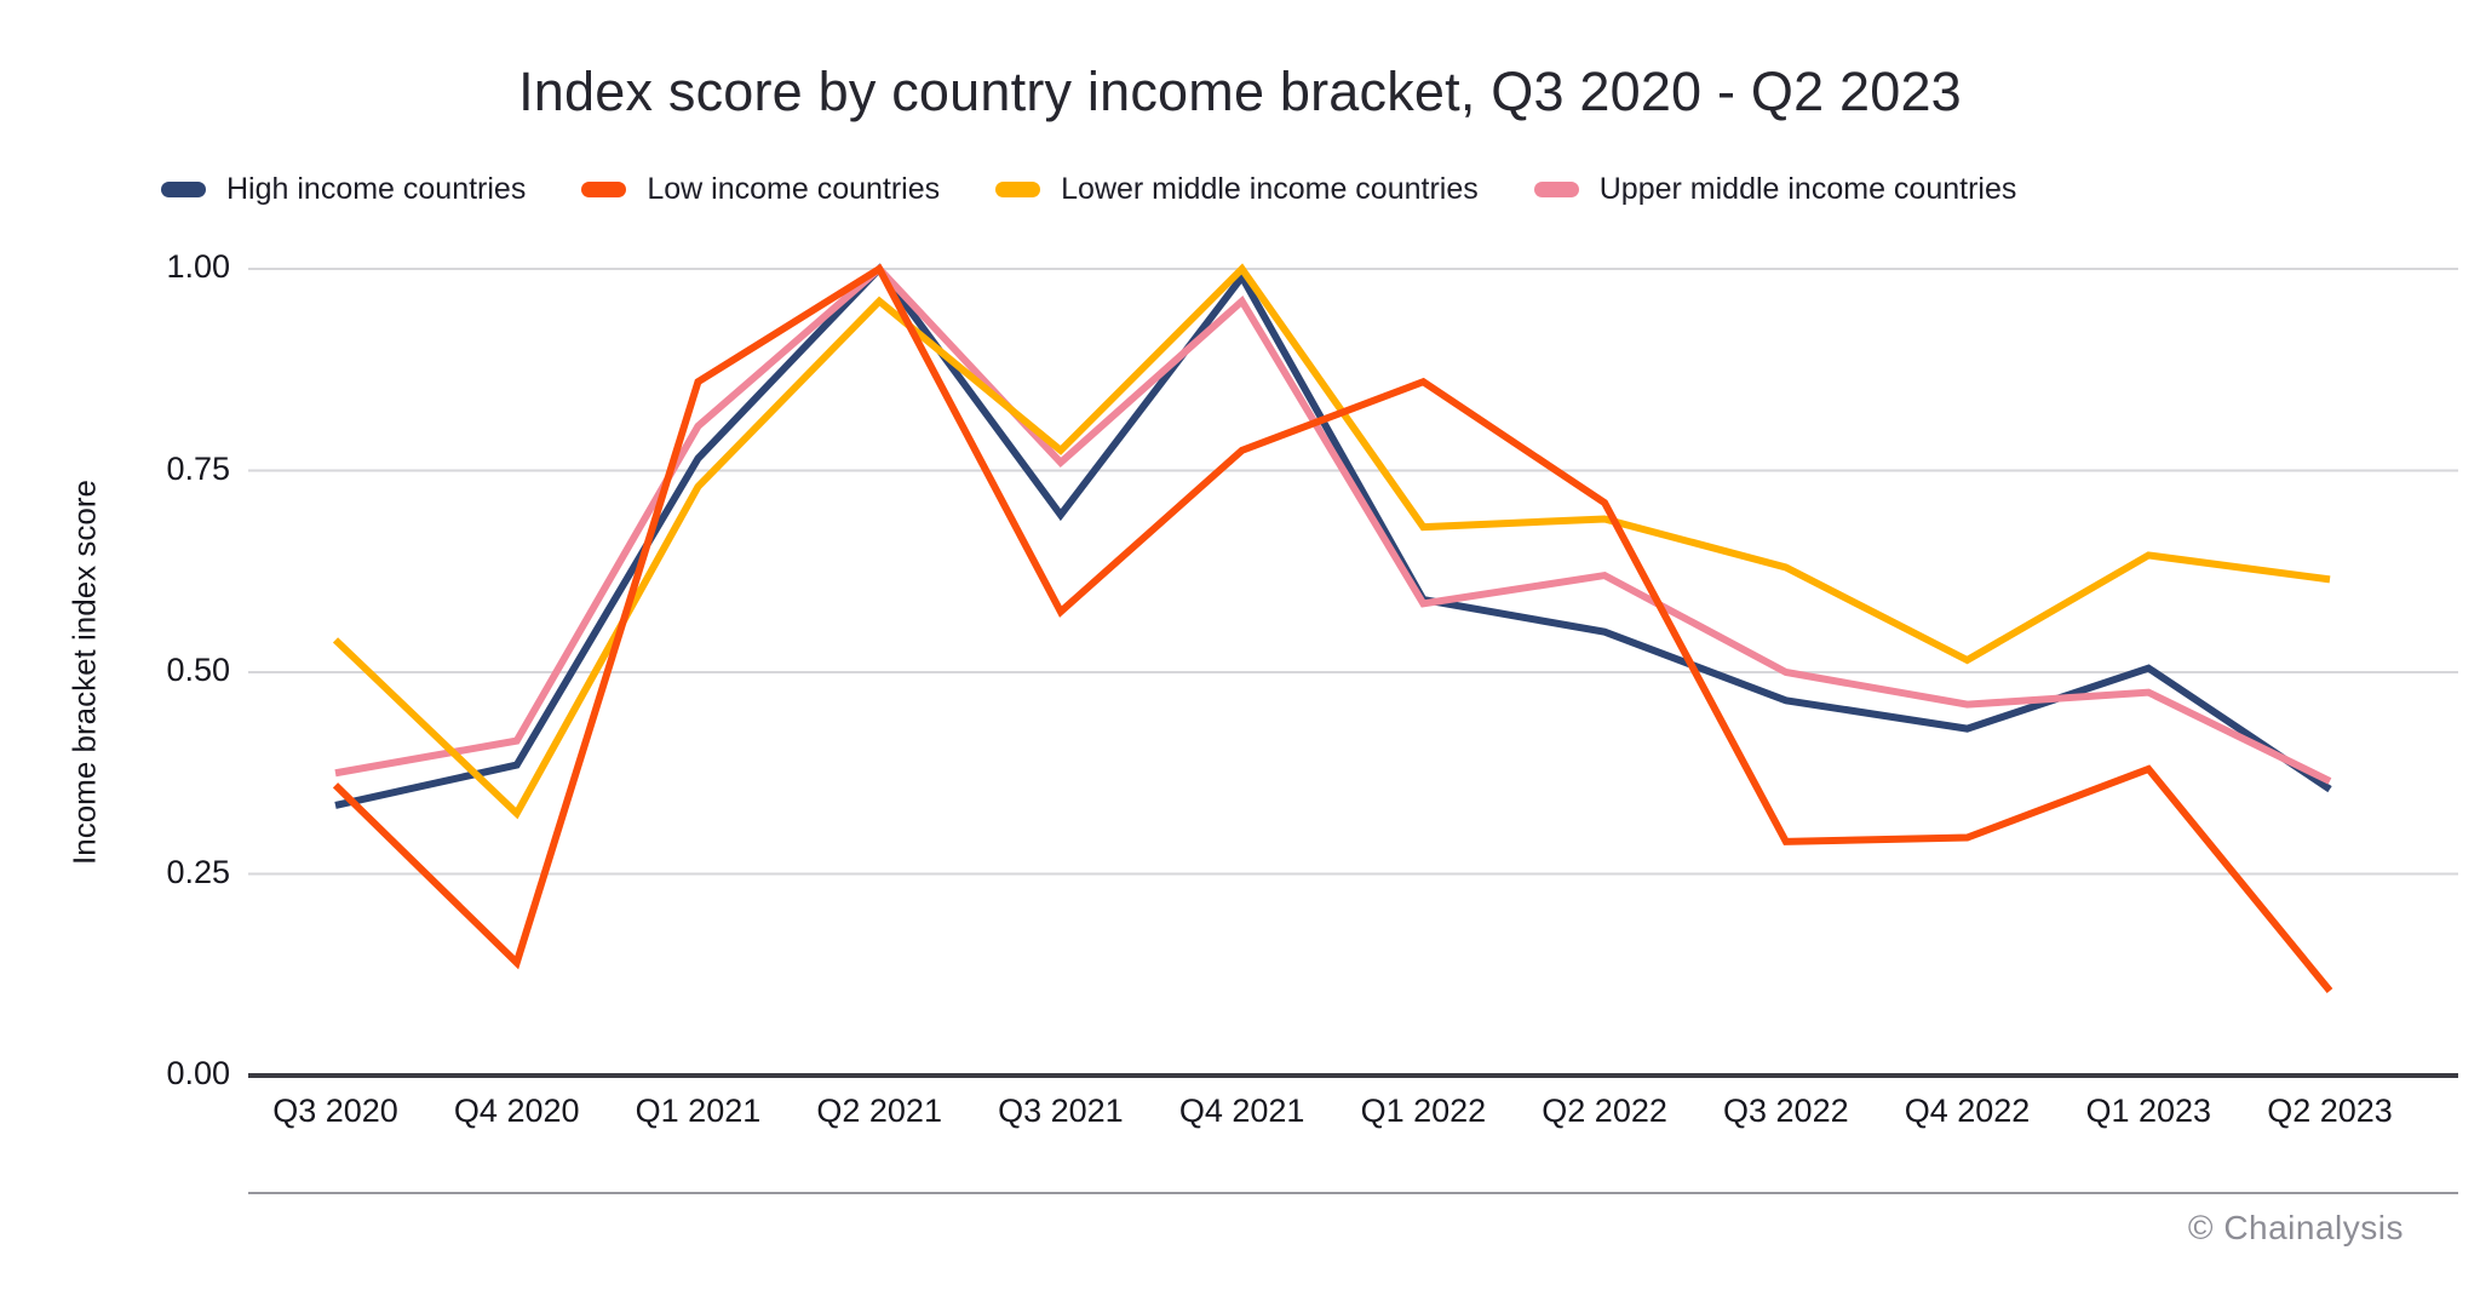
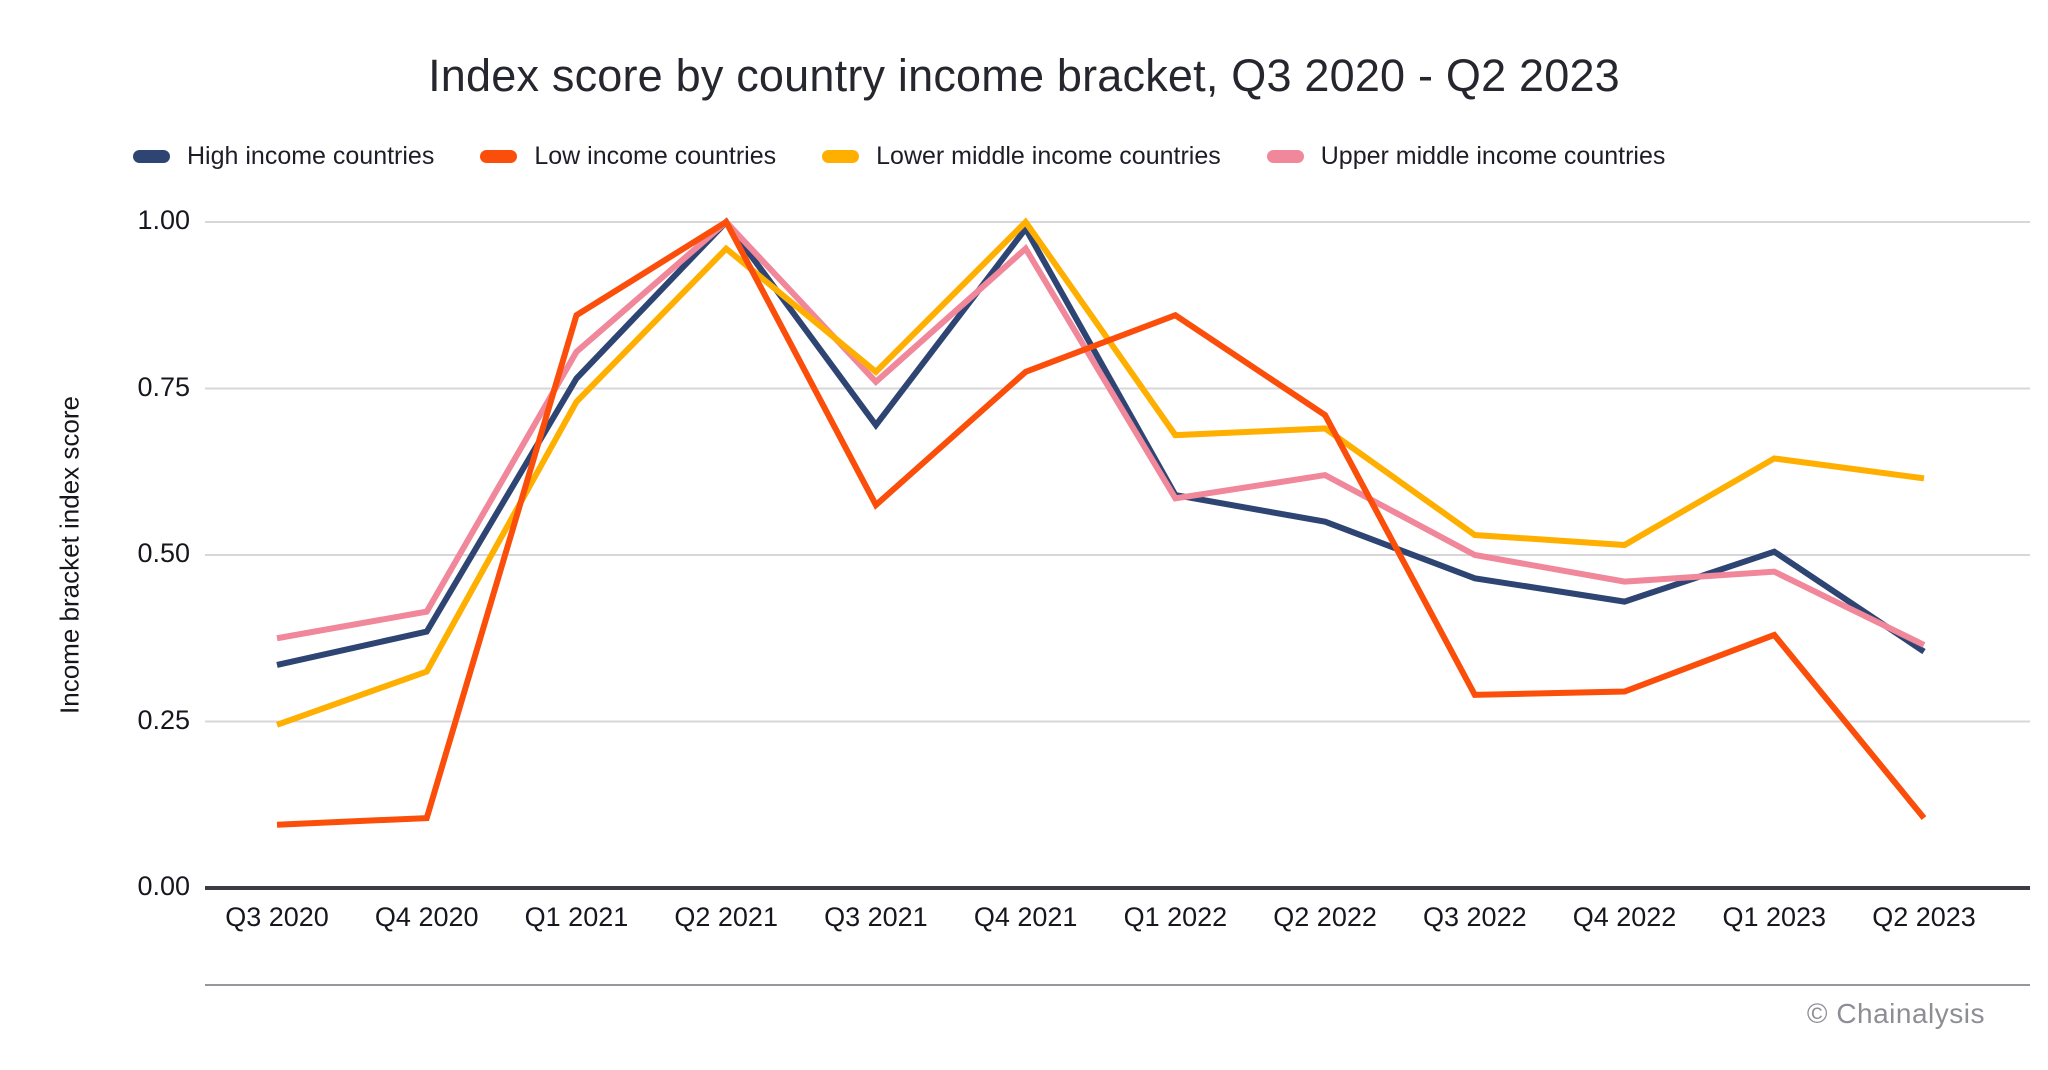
Low income countries/Q3 2020: 0.36 -> 0.10
Lower middle income countries/Q3 2020: 0.54 -> 0.24
Low income countries/Q4 2020: 0.14 -> 0.10
Lower middle income countries/Q3 2022: 0.63 -> 0.53
